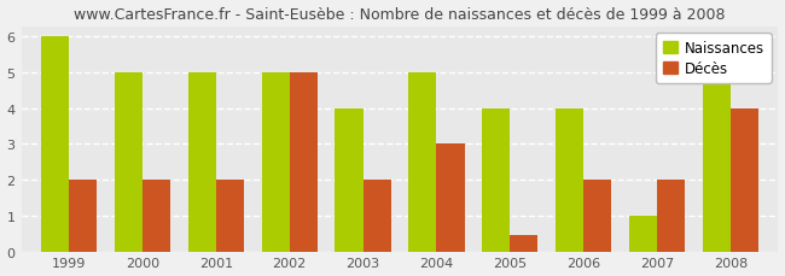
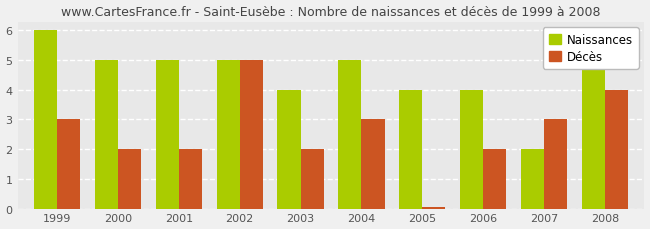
Décès/1999: 2.00 -> 3.00
Décès/2005: 0.45 -> 0.05
Naissances/2007: 1 -> 2
Décès/2007: 2.00 -> 3.00
